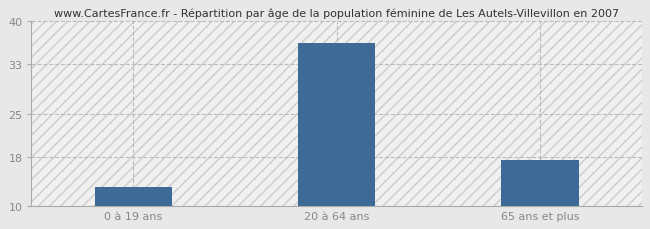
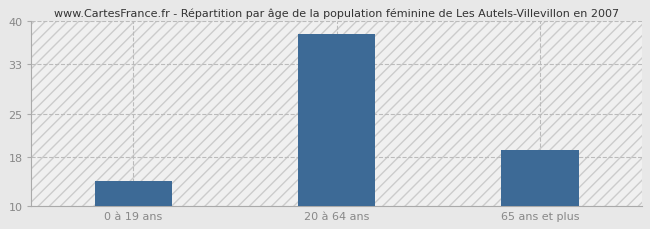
0 à 19 ans: 13.0 -> 14.0
20 à 64 ans: 36.5 -> 38.0
65 ans et plus: 17.5 -> 19.0
